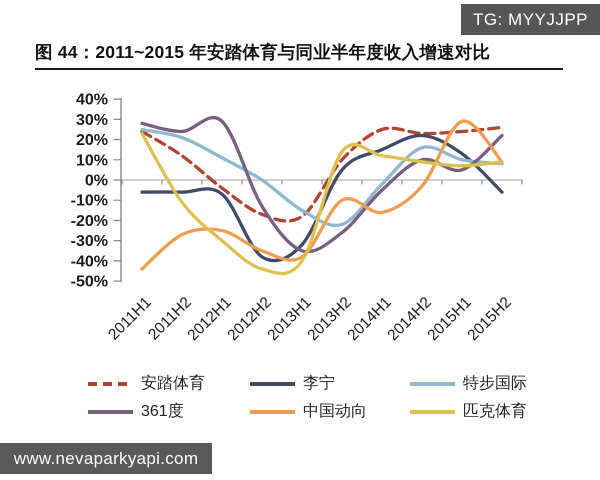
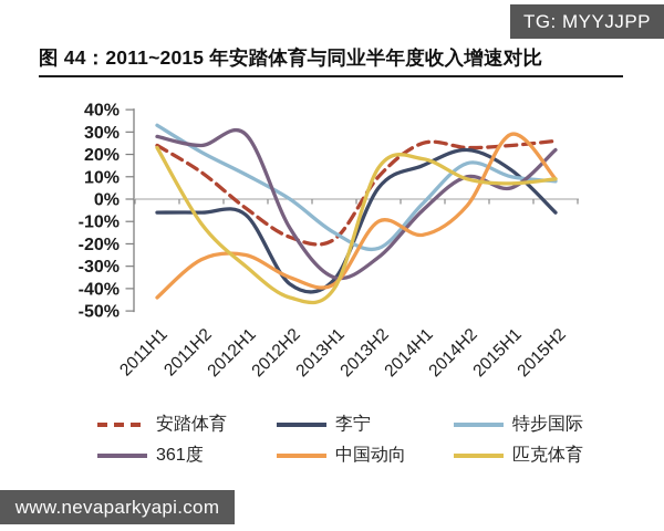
特步国际/2011H1: 25% -> 33%
李宁/2013H1: -32% -> -36%
匹克体育/2014H1: 12% -> 18%
